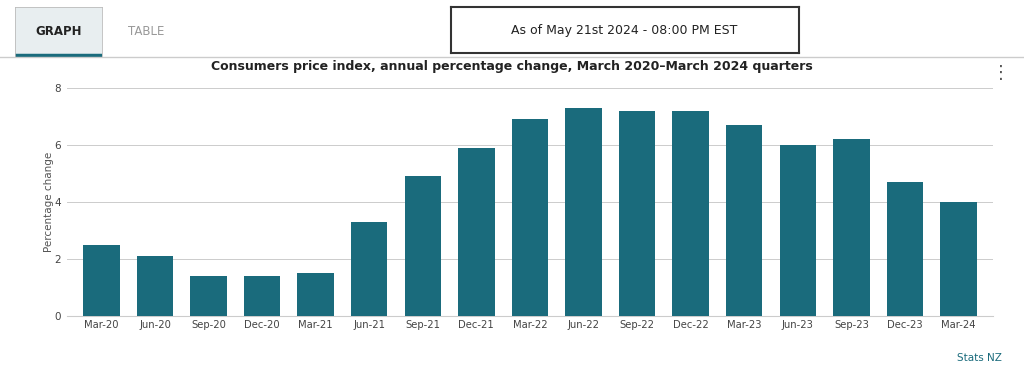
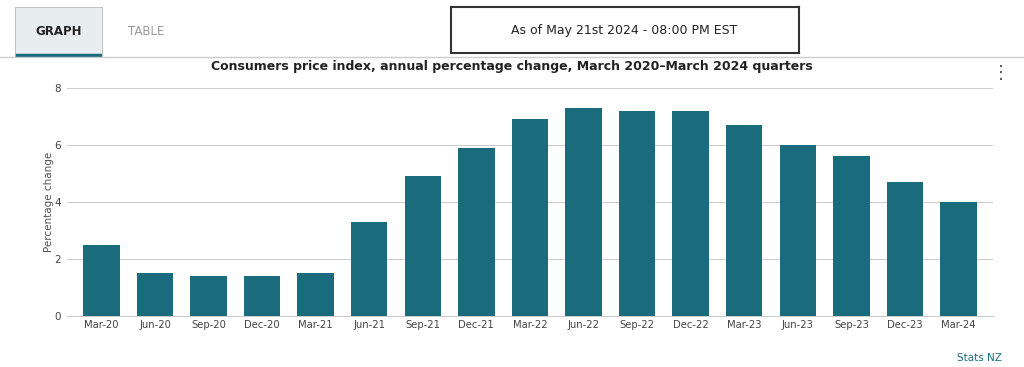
Jun-20: 2.1 -> 1.5
Sep-23: 6.2 -> 5.6
